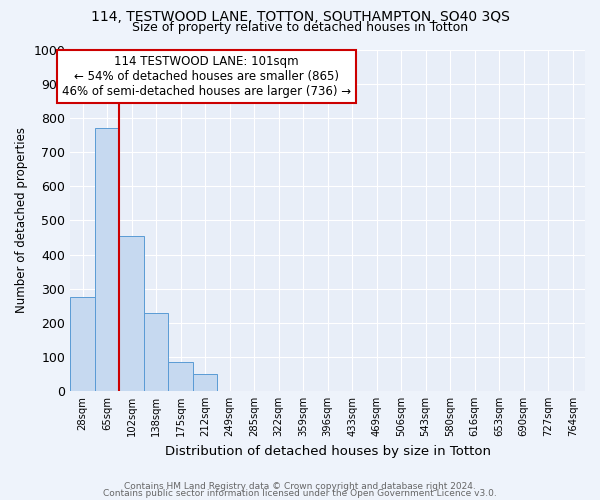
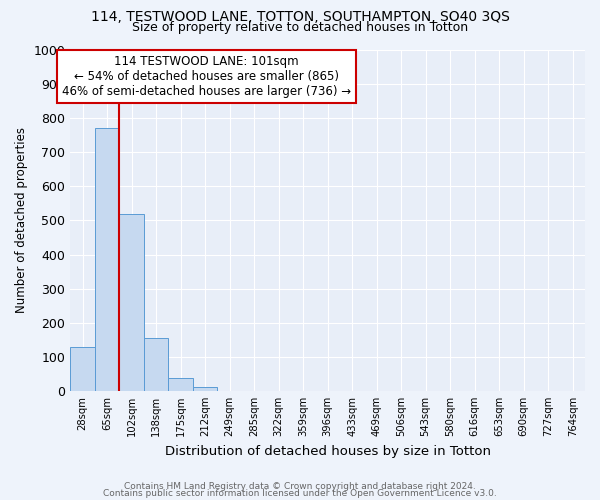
28sqm: 275 -> 130
102sqm: 455 -> 520
138sqm: 230 -> 155
175sqm: 85 -> 38
212sqm: 50 -> 12
